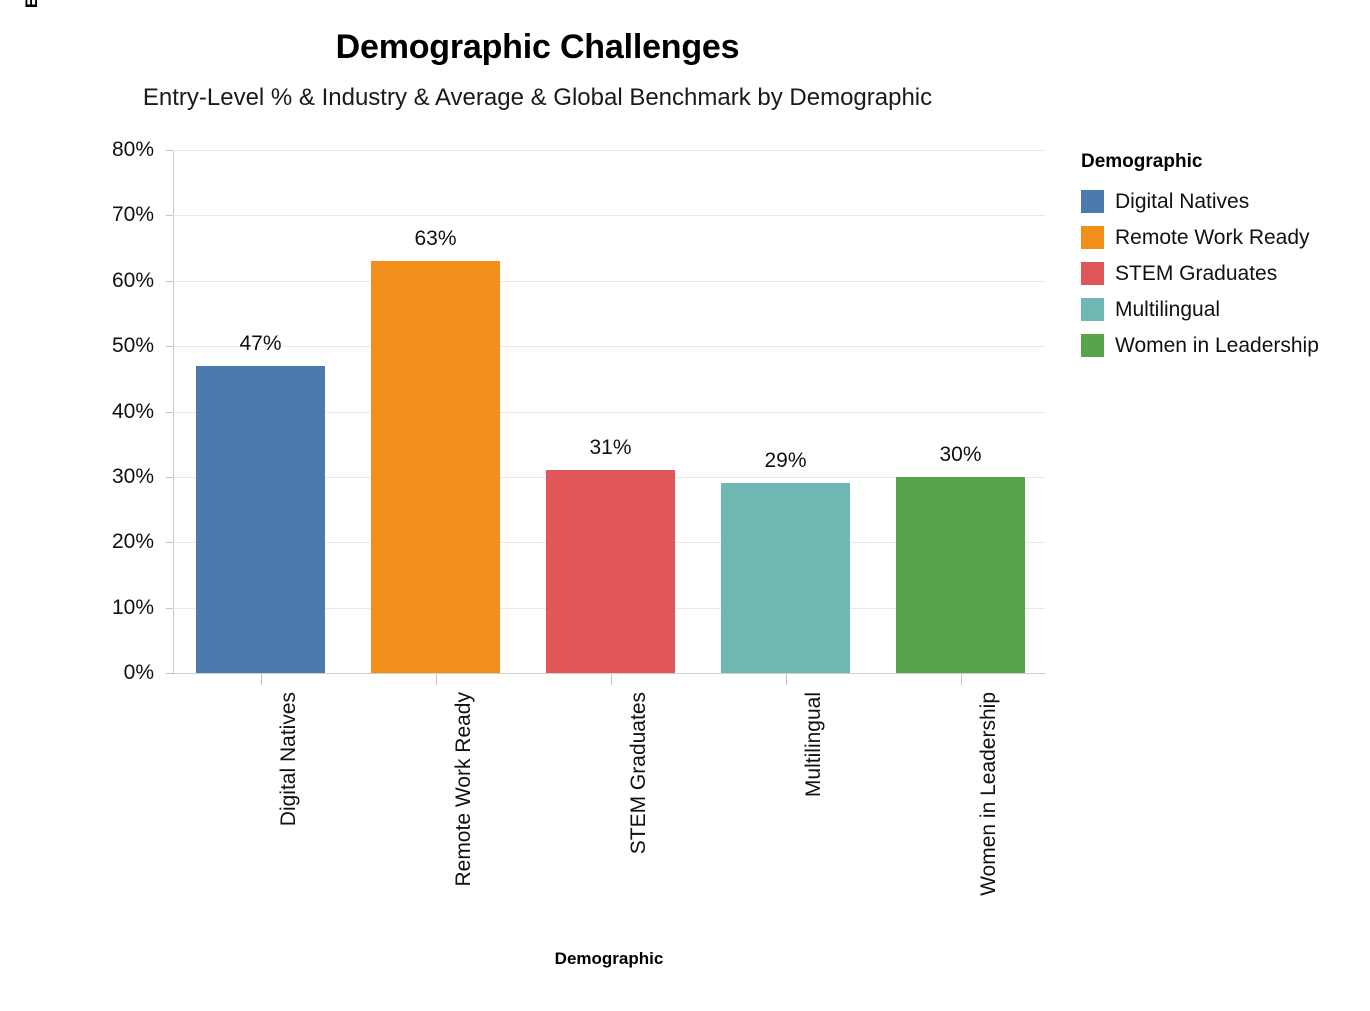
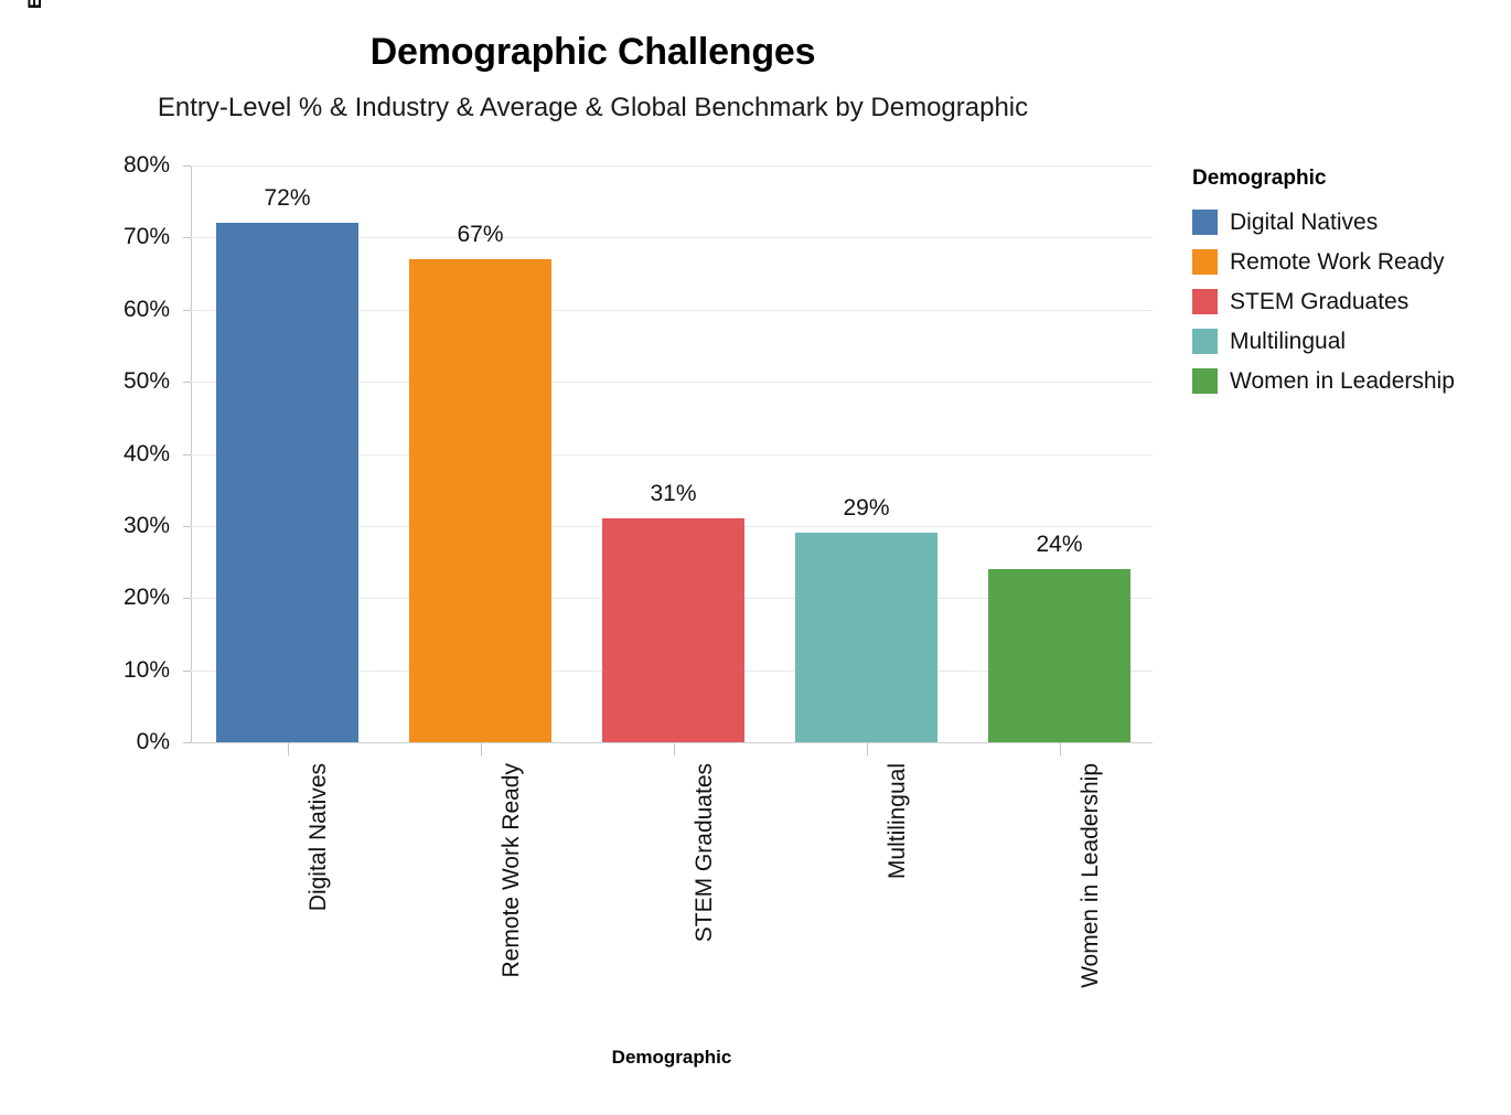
Digital Natives: 47% -> 72%
Remote Work Ready: 63% -> 67%
Women in Leadership: 30% -> 24%
